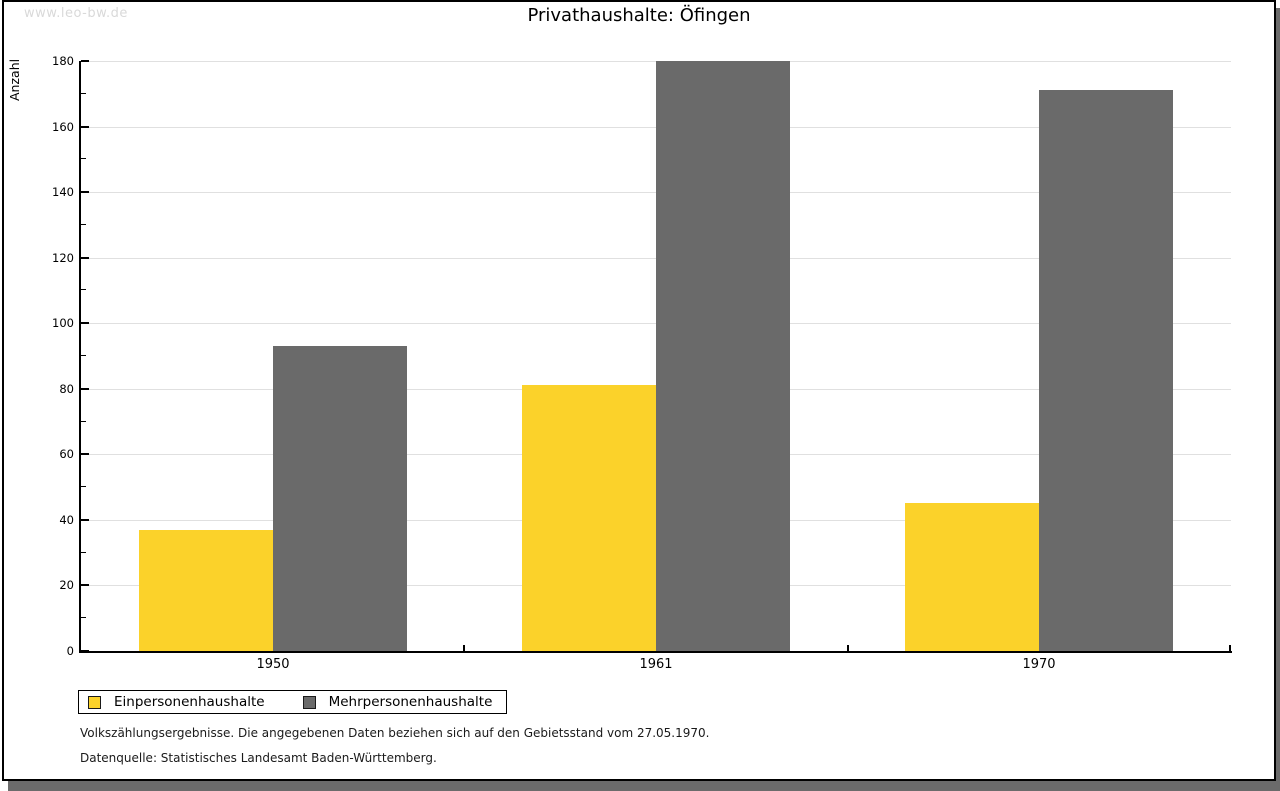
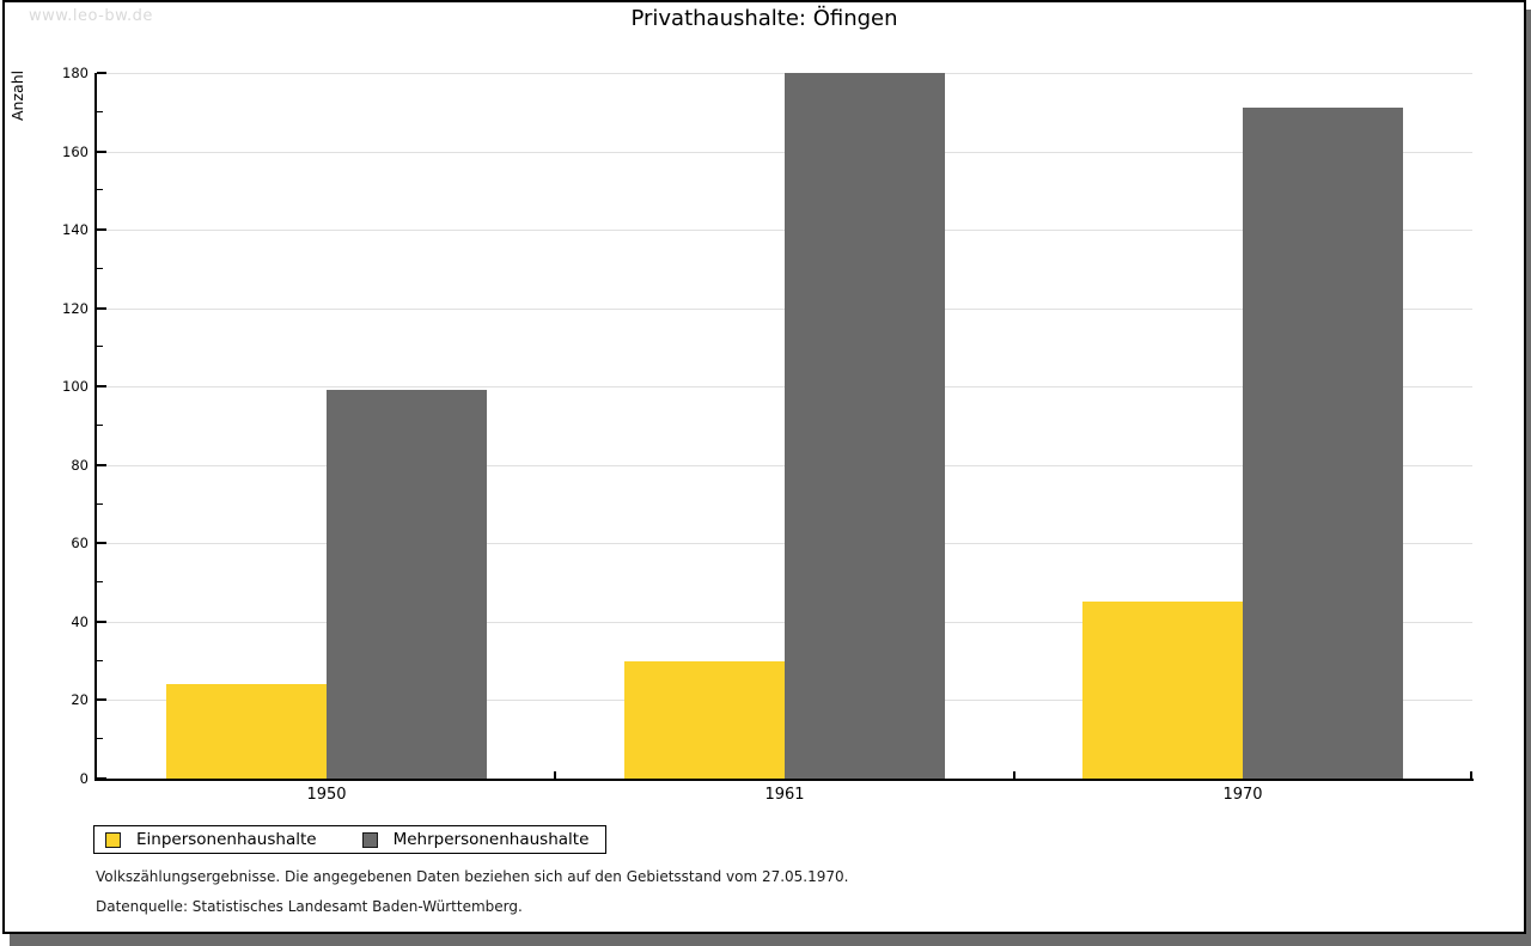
Einpersonenhaushalte/1950: 37 -> 24
Mehrpersonenhaushalte/1950: 93 -> 99
Einpersonenhaushalte/1961: 81 -> 30
